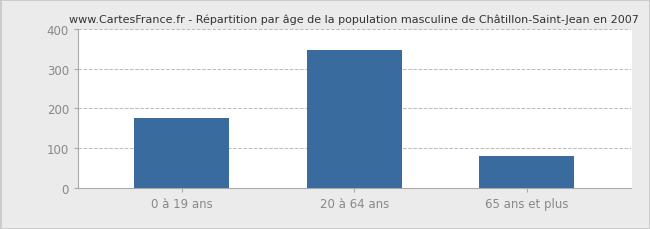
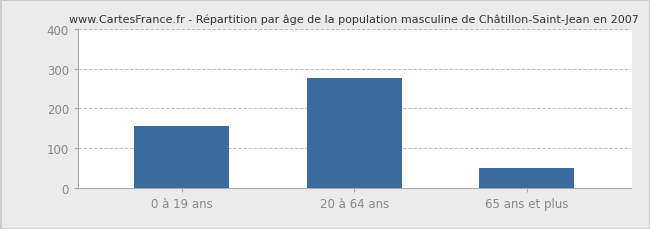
0 à 19 ans: 175 -> 155
20 à 64 ans: 348 -> 275
65 ans et plus: 80 -> 50
